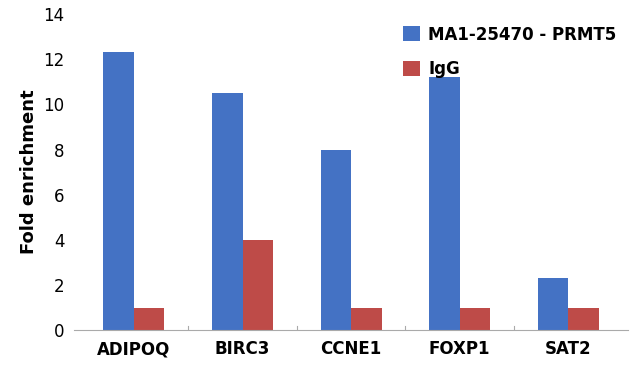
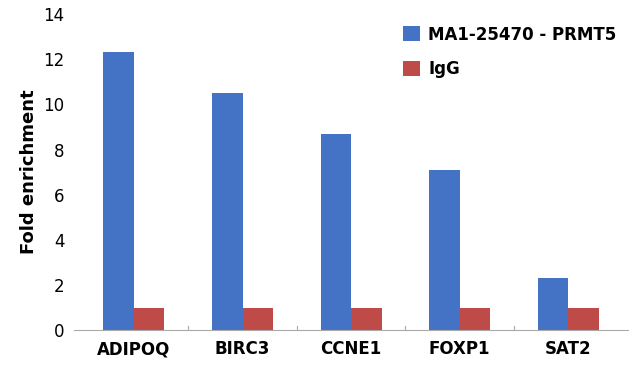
IgG/BIRC3: 4 -> 1
MA1-25470 - PRMT5/CCNE1: 8.0 -> 8.7
MA1-25470 - PRMT5/FOXP1: 11.2 -> 7.1
